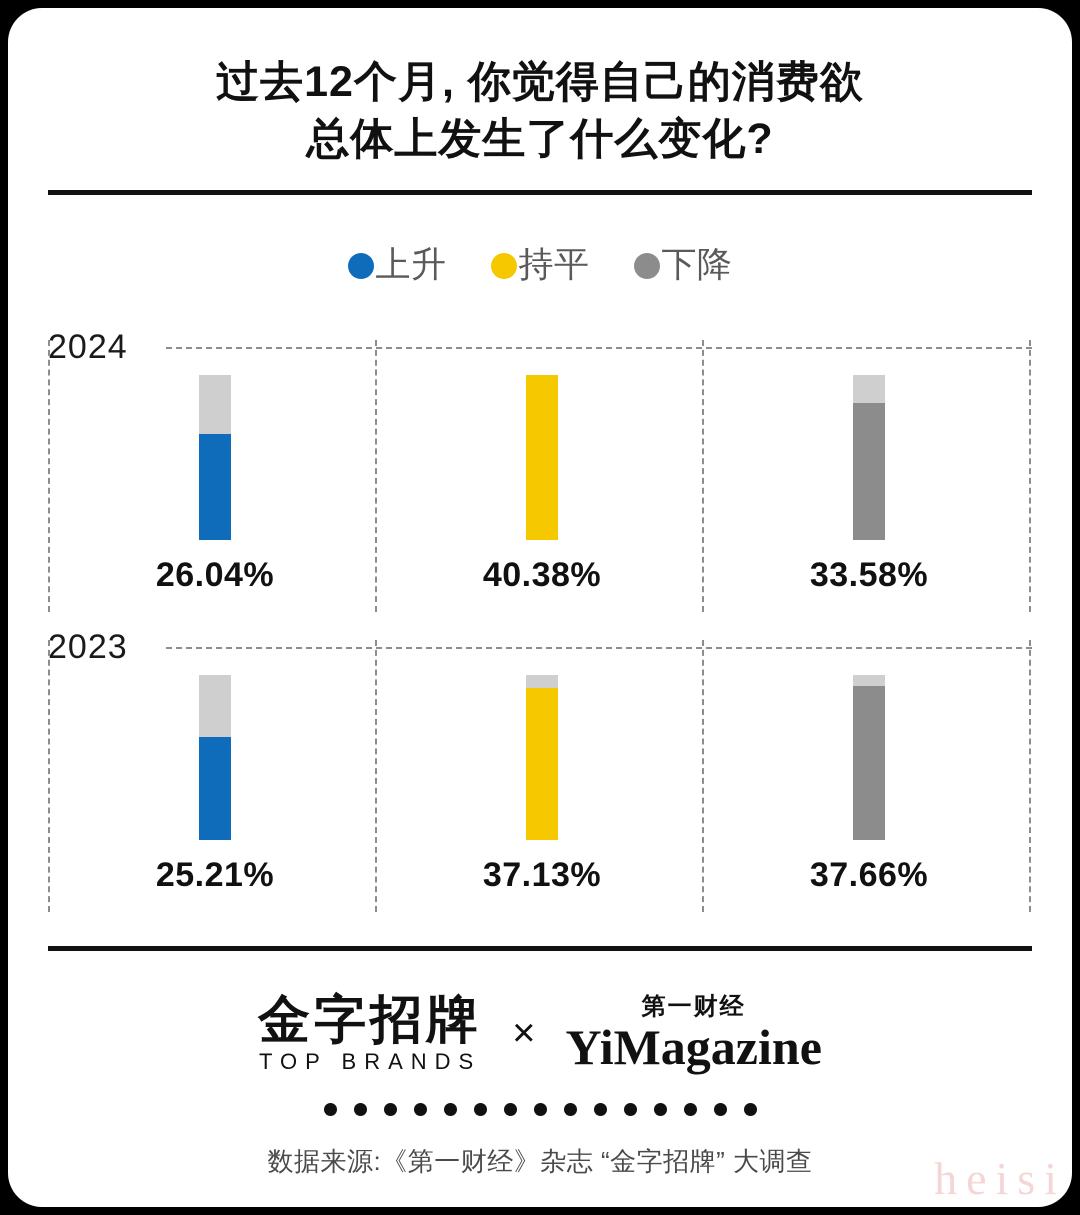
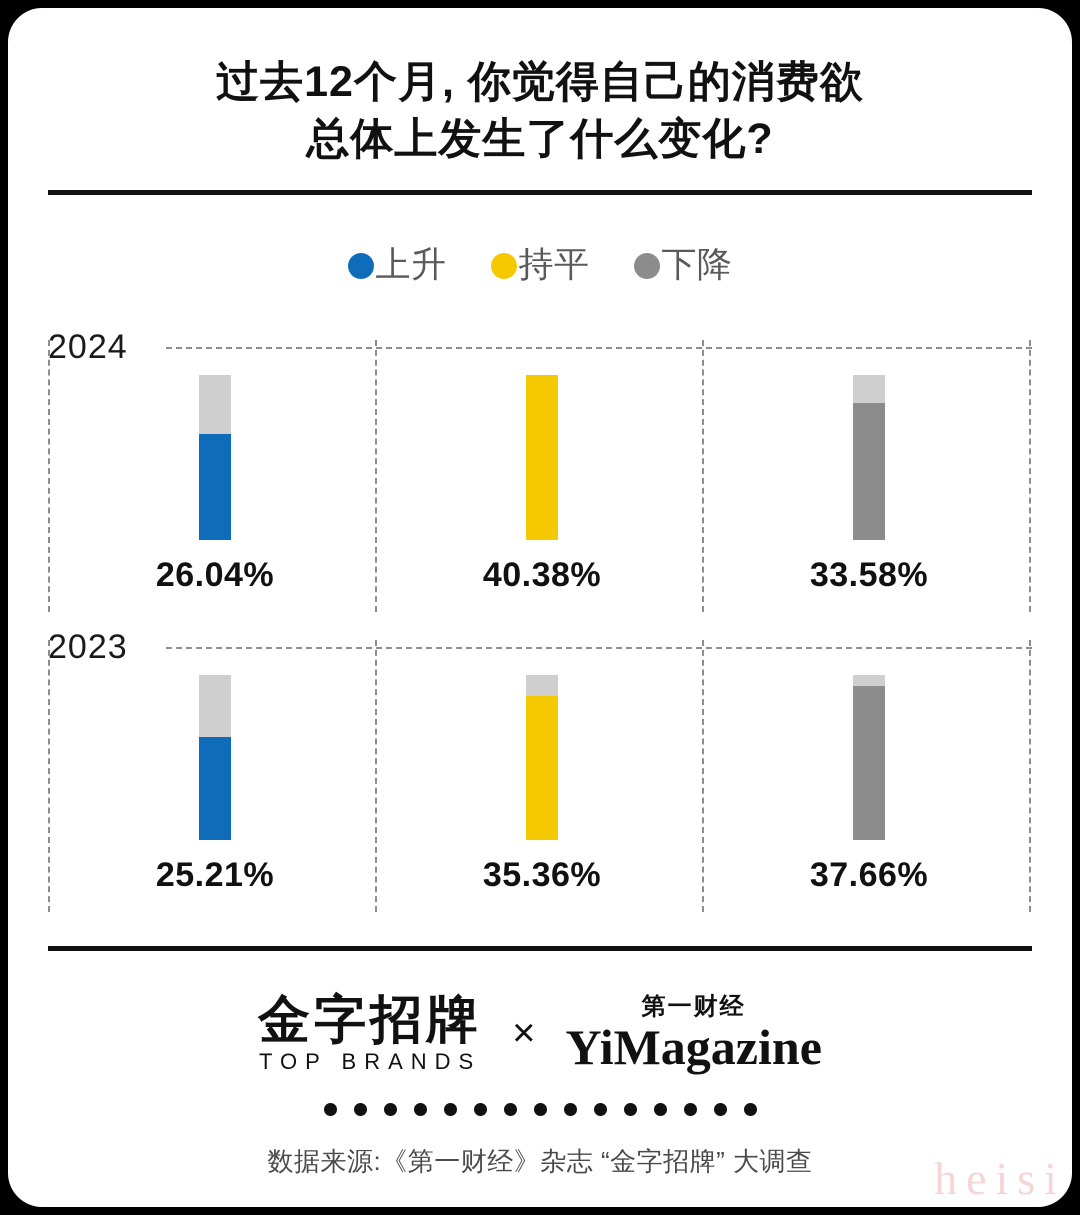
2023/持平: 37.13% -> 35.36%
